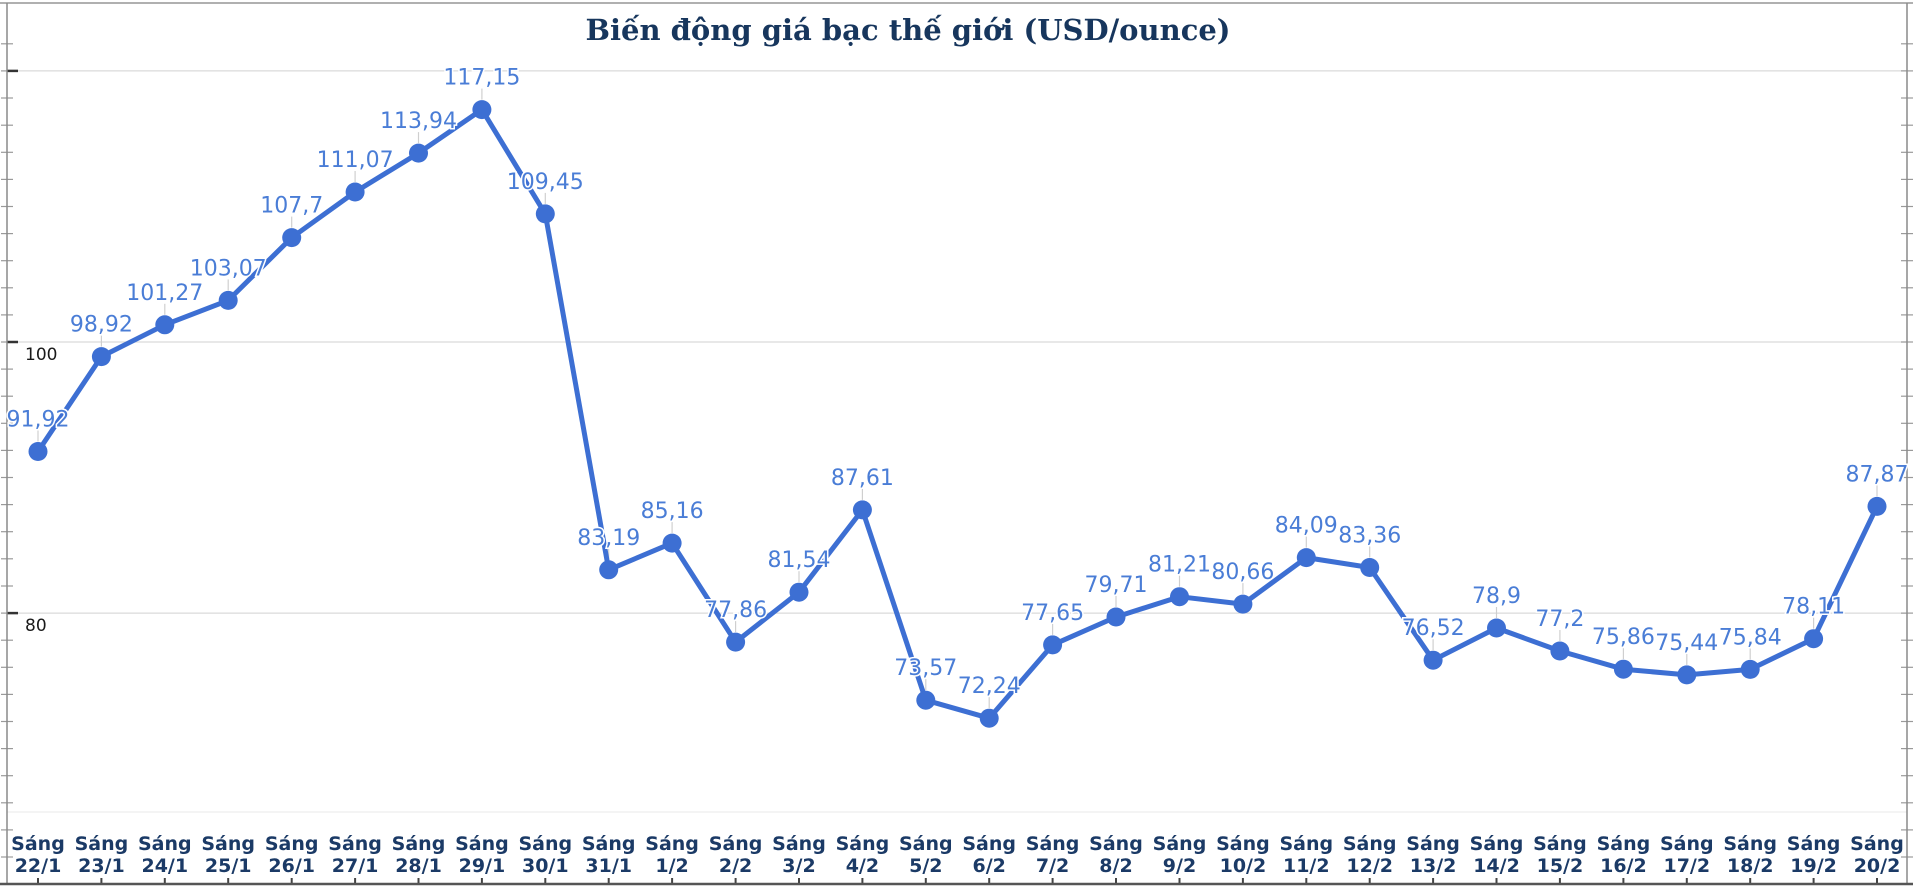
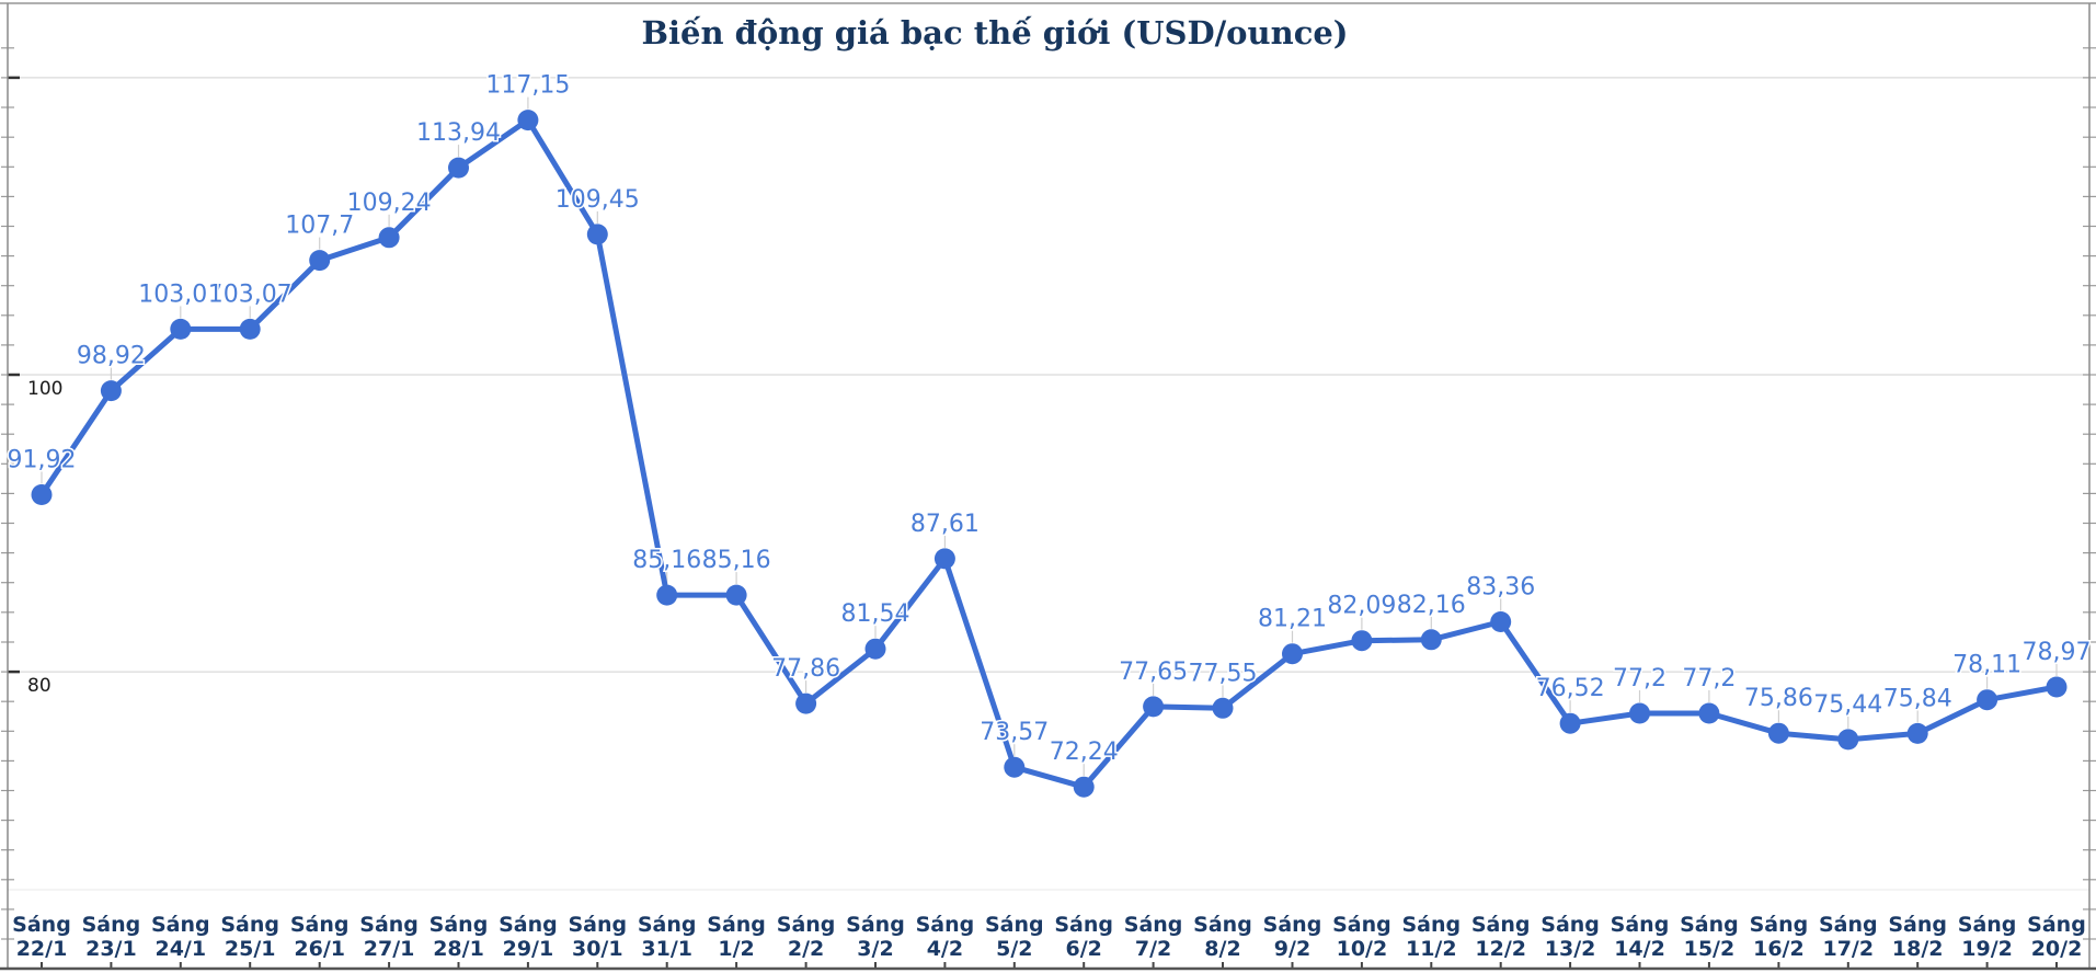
Sáng 24/1: 101,27 -> 103,07
Sáng 27/1: 111,07 -> 109,24
Sáng 31/1: 83,19 -> 85,16
Sáng 8/2: 79,71 -> 77,55
Sáng 10/2: 80,66 -> 82,09
Sáng 11/2: 84,09 -> 82,16
Sáng 14/2: 78,9 -> 77,2
Sáng 20/2: 87,87 -> 78,97
